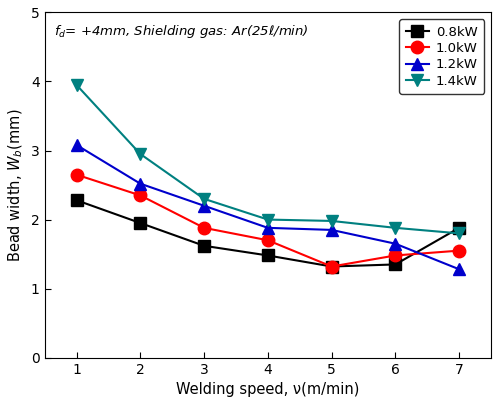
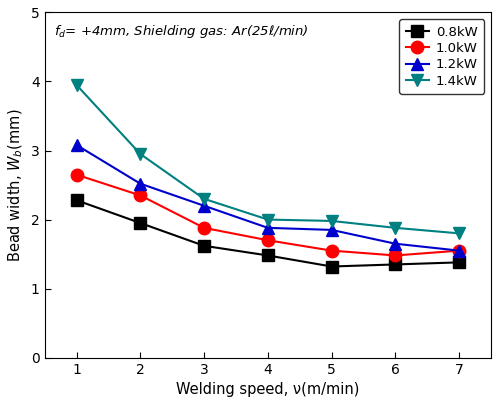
1.0kW/5: 1.32 -> 1.55
0.8kW/7: 1.88 -> 1.38
1.2kW/7: 1.28 -> 1.55
